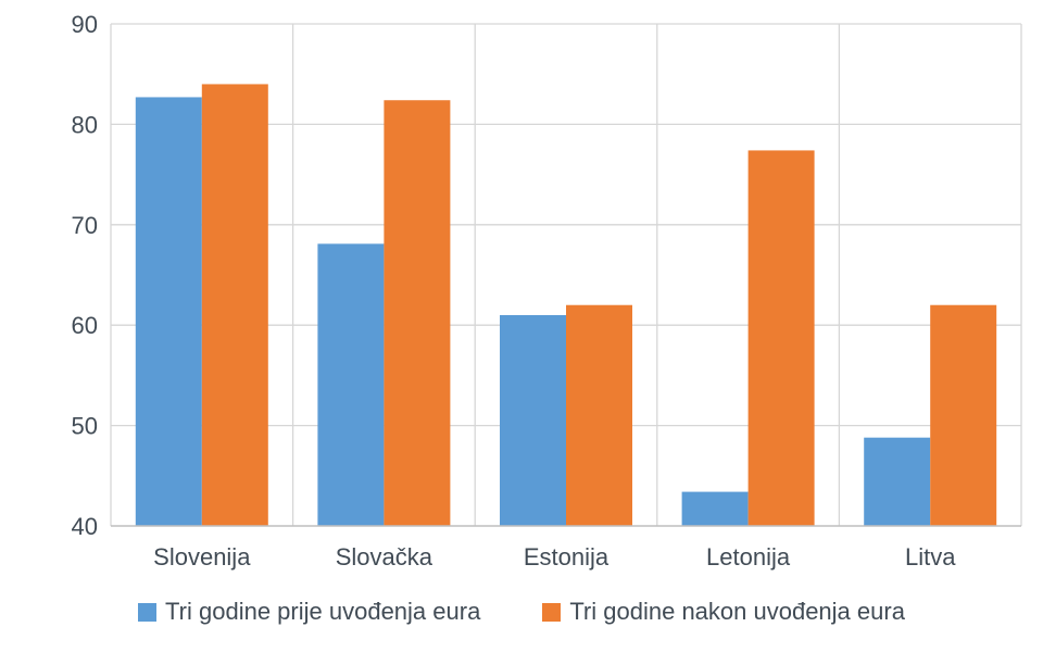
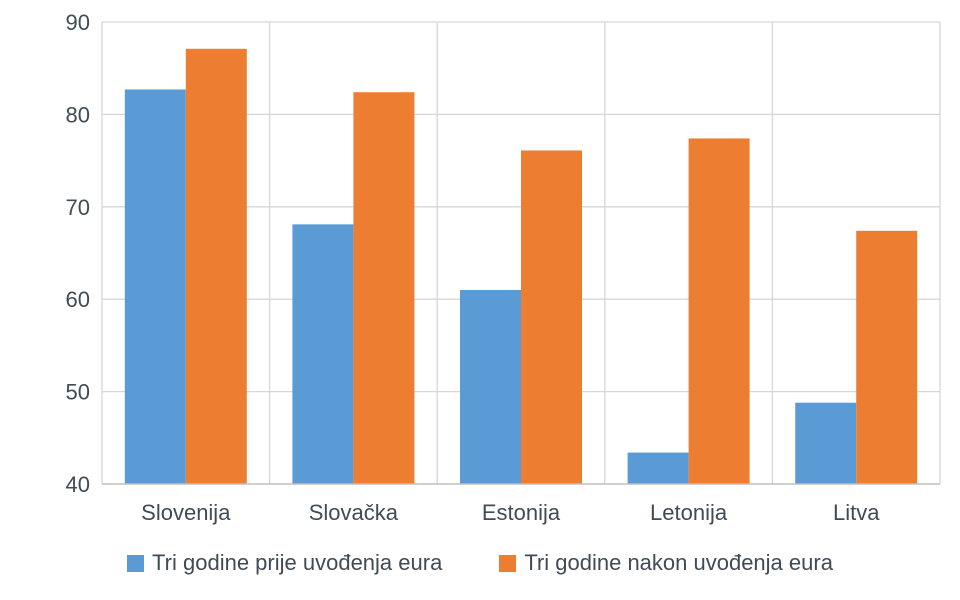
Tri godine nakon uvođenja eura/Slovenija: 84 -> 87
Tri godine nakon uvođenja eura/Estonija: 62 -> 76
Tri godine nakon uvođenja eura/Litva: 62 -> 67
